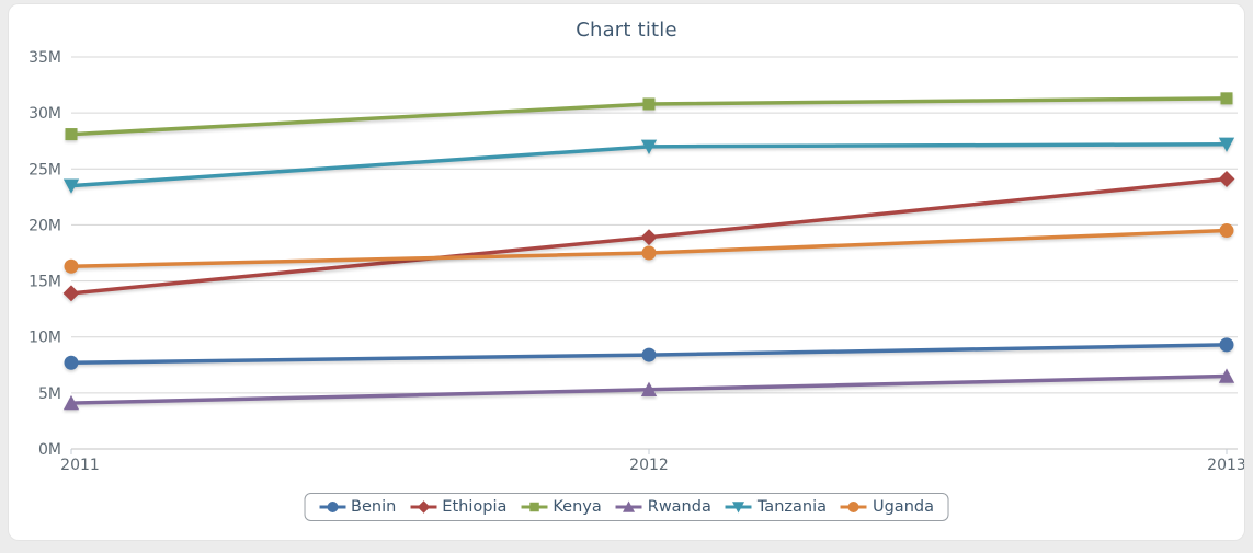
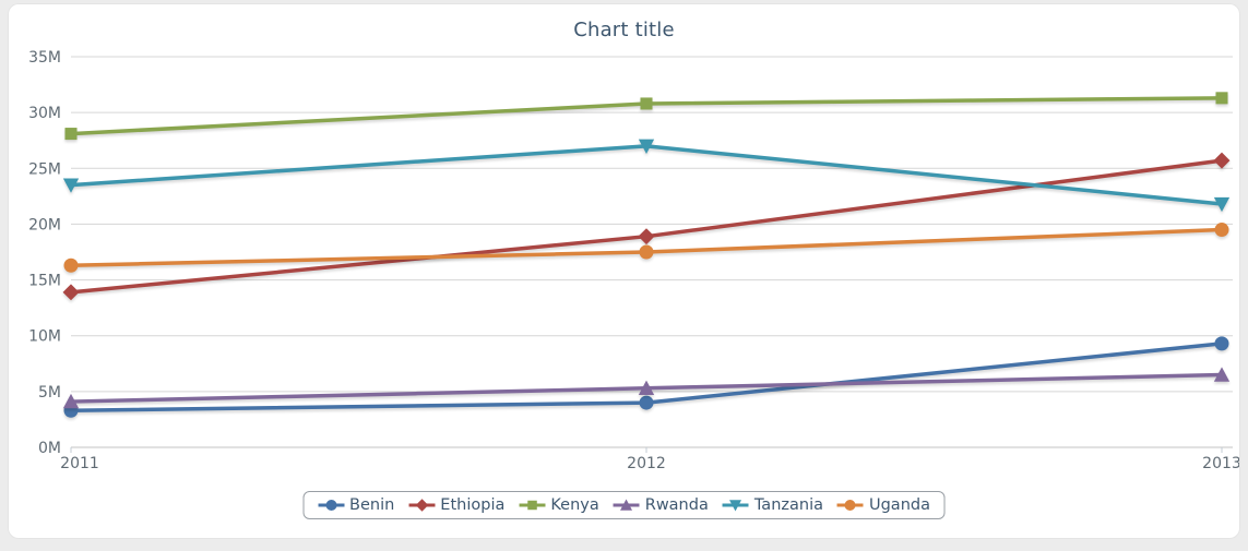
Benin/2011: 7.7M -> 3.3M
Benin/2012: 8.4M -> 4.0M
Ethiopia/2013: 24.1M -> 25.7M
Tanzania/2013: 27.2M -> 21.8M
